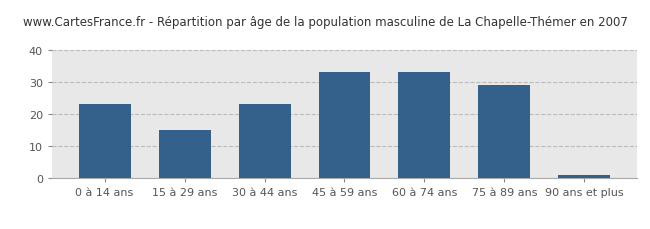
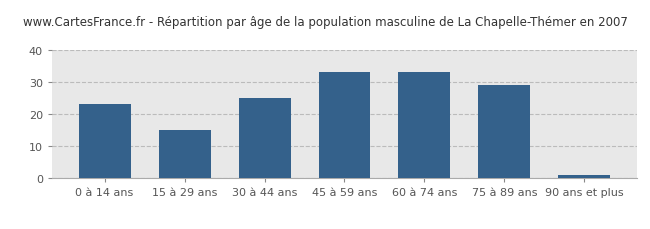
30 à 44 ans: 23 -> 25
